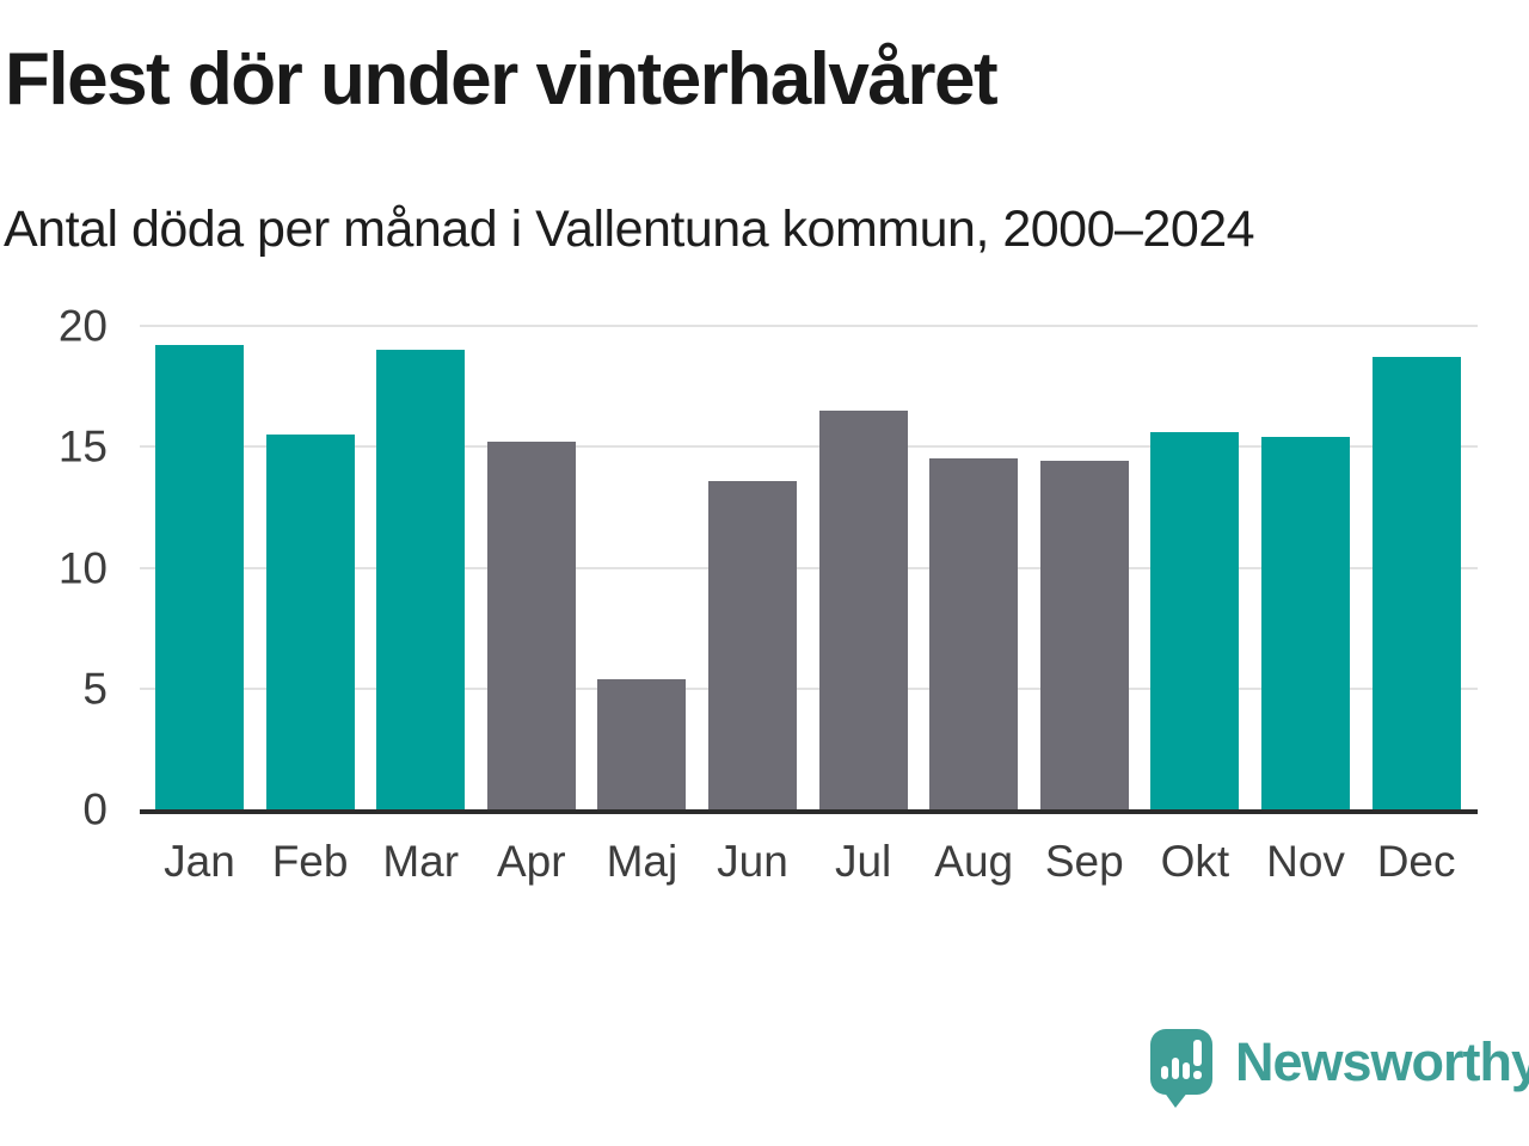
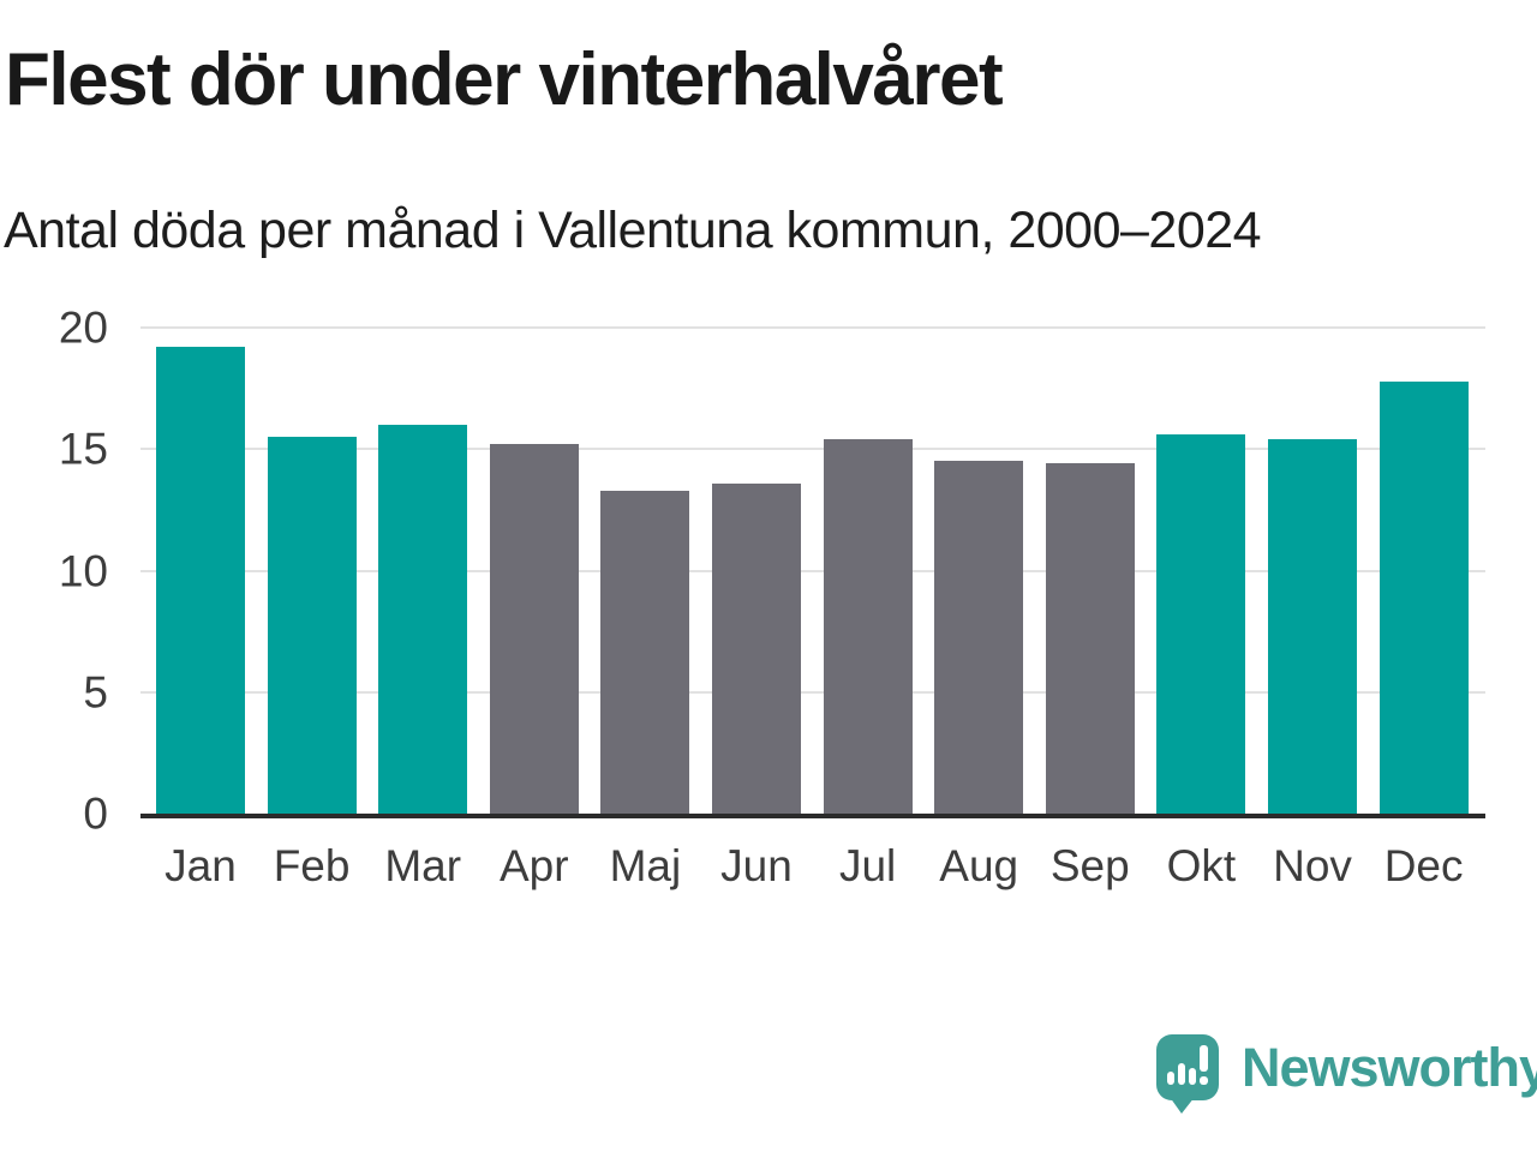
Mar: 19.0 -> 16.0
Maj: 5.4 -> 13.3
Jul: 16.5 -> 15.4
Dec: 18.7 -> 17.8
